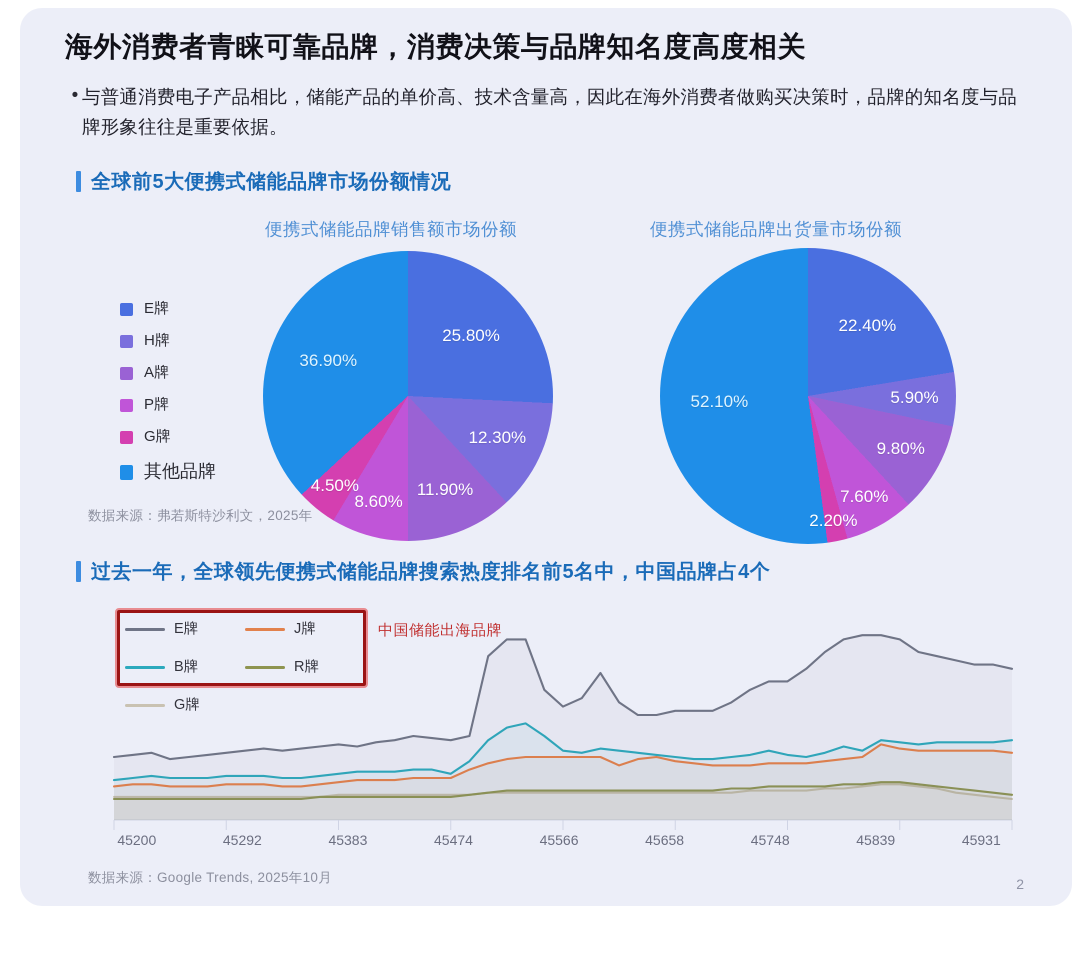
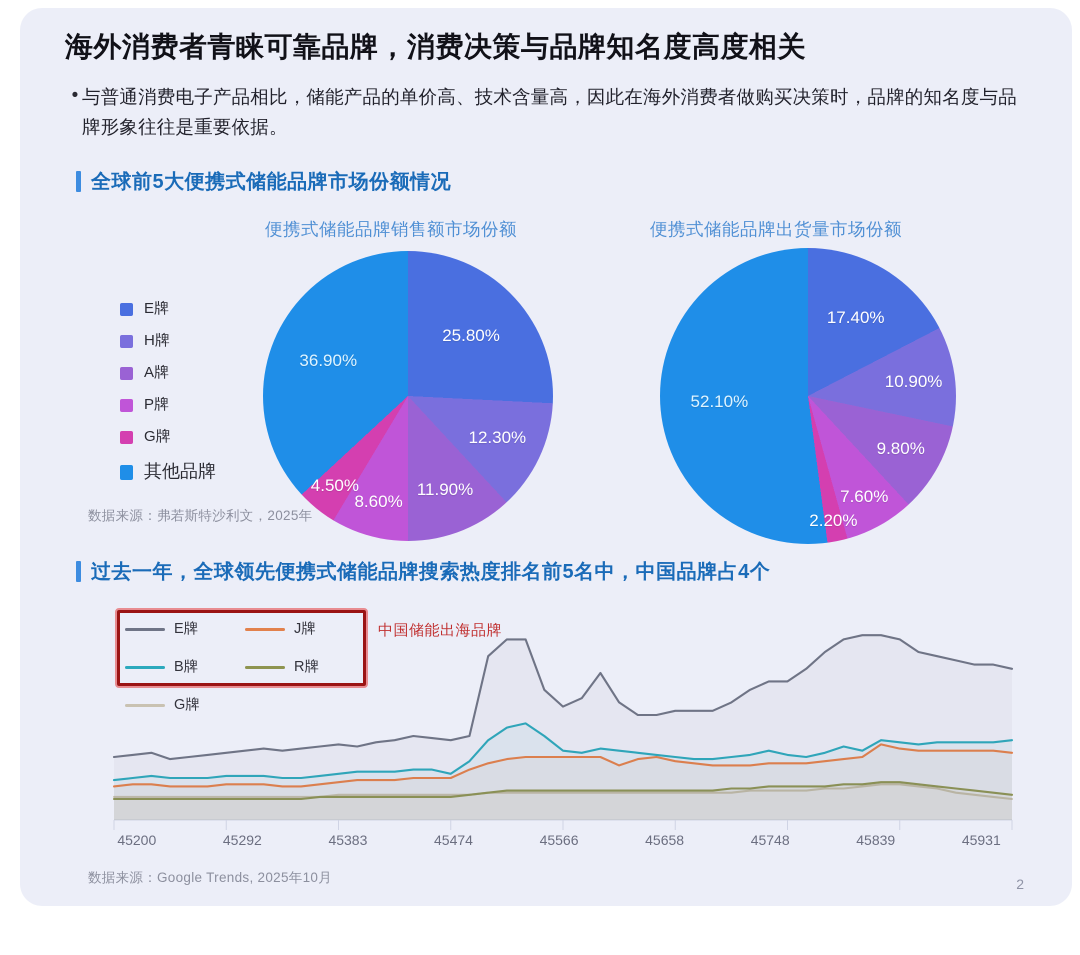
便携式储能品牌出货量市场份额/E牌: 22.40% -> 17.40%
便携式储能品牌出货量市场份额/H牌: 5.90% -> 10.90%
